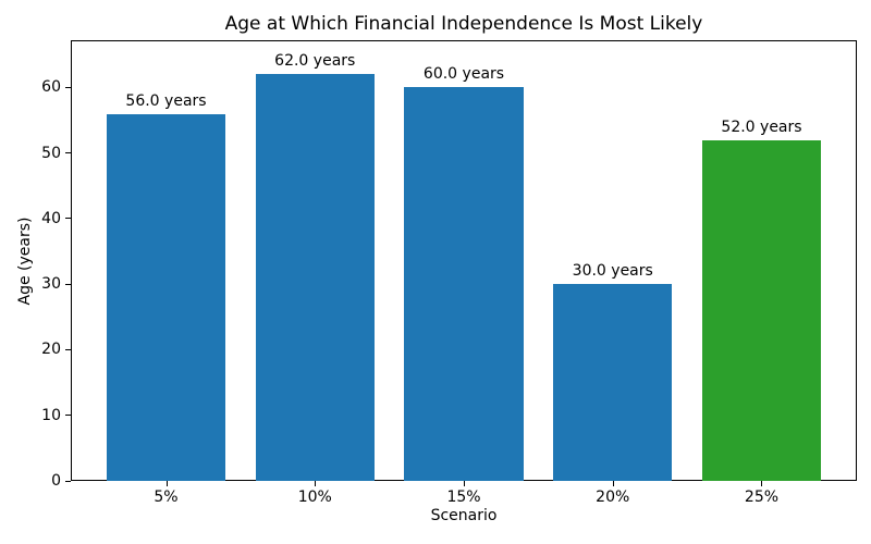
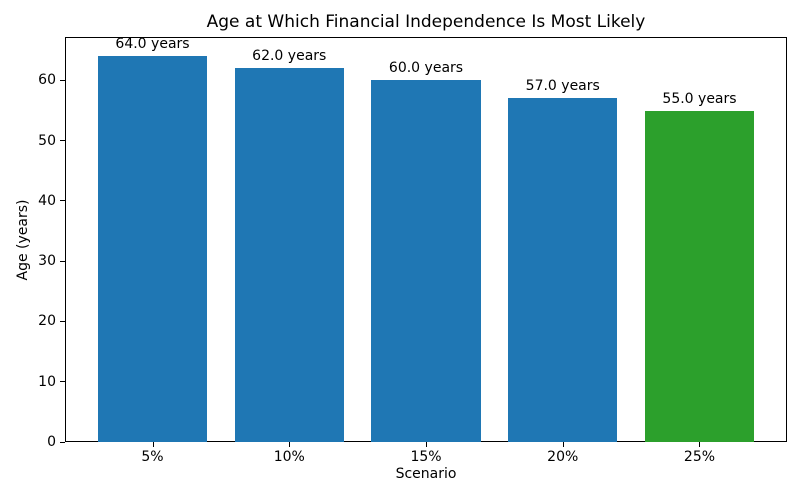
5%: 56.0 -> 64.0
20%: 30.0 -> 57.0
25%: 52.0 -> 55.0
